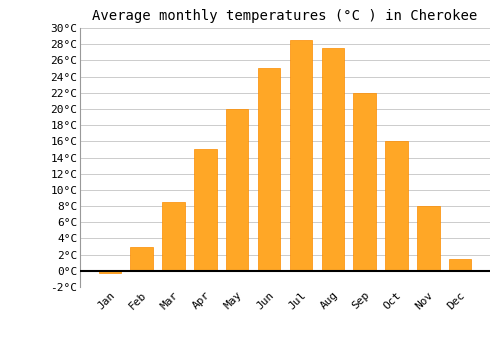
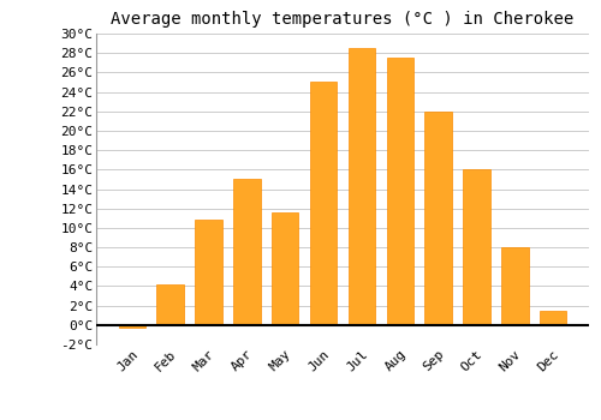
Feb: 3.0°C -> 4.2°C
Mar: 8.5°C -> 10.8°C
May: 20.0°C -> 11.6°C
